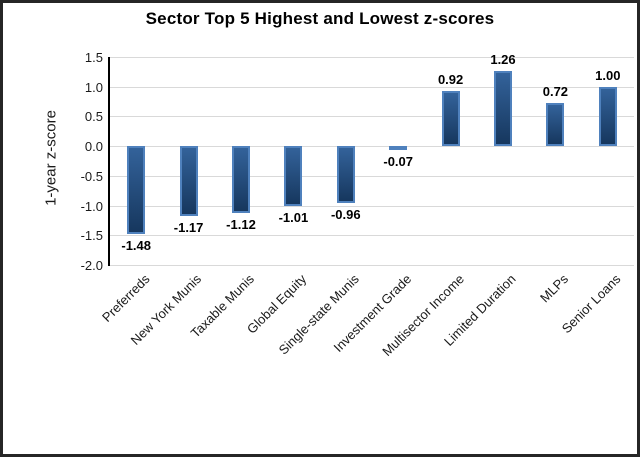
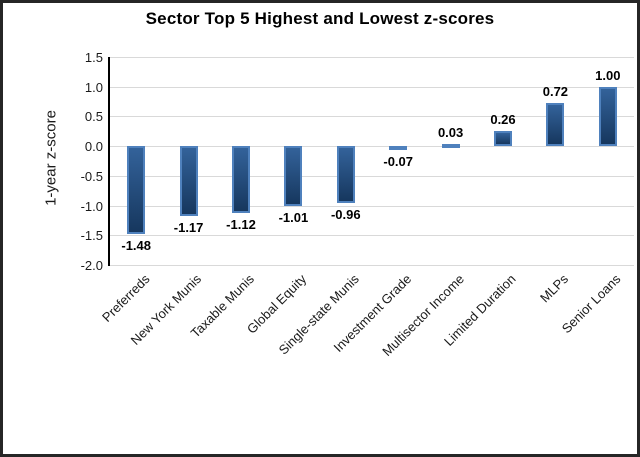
Multisector Income: 0.92 -> 0.03
Limited Duration: 1.26 -> 0.26
